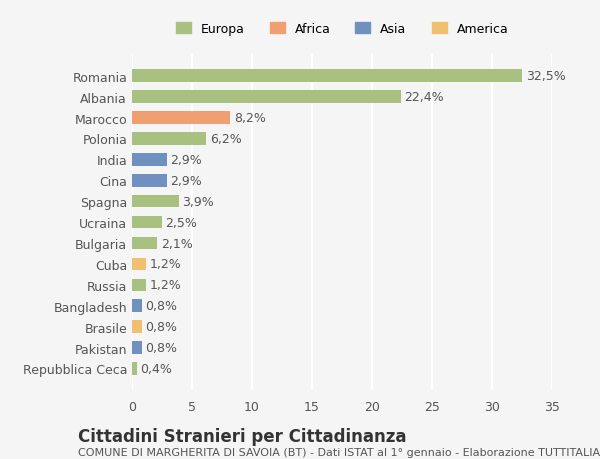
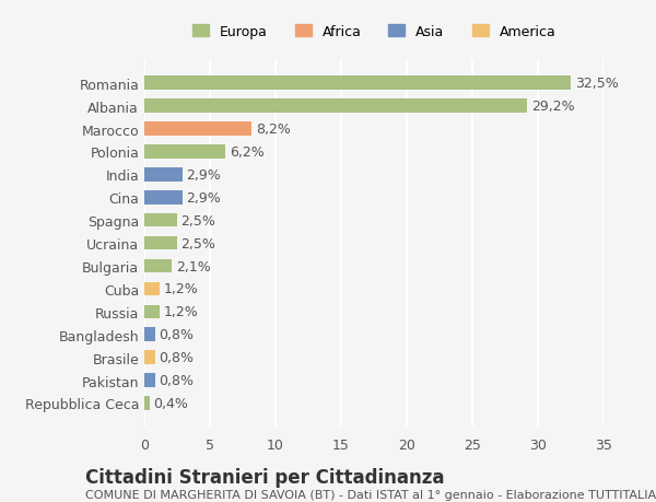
Albania: 22,4% -> 29,2%
Spagna: 3,9% -> 2,5%
